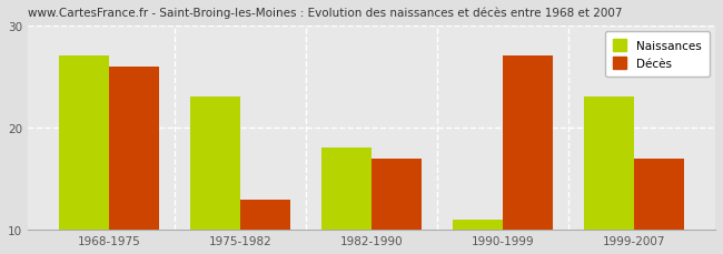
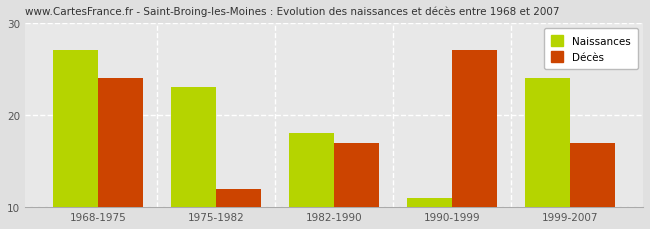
Décès/1968-1975: 26 -> 24
Décès/1975-1982: 13 -> 12
Naissances/1999-2007: 23 -> 24
